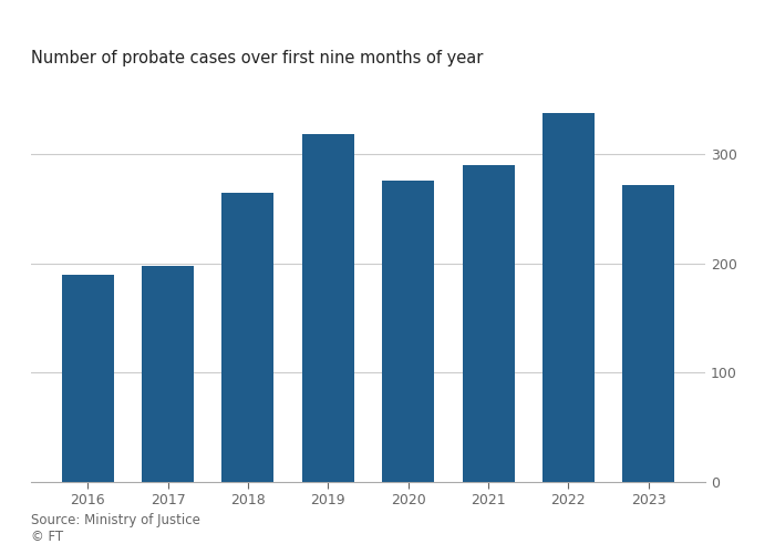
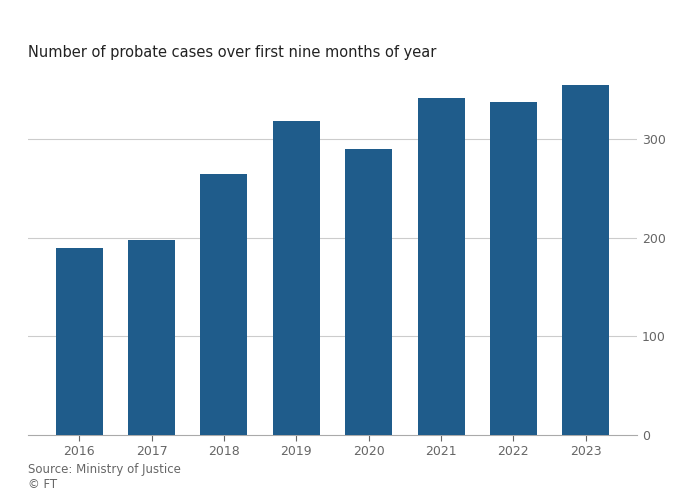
2020: 276 -> 290
2021: 290 -> 342
2023: 272 -> 355
